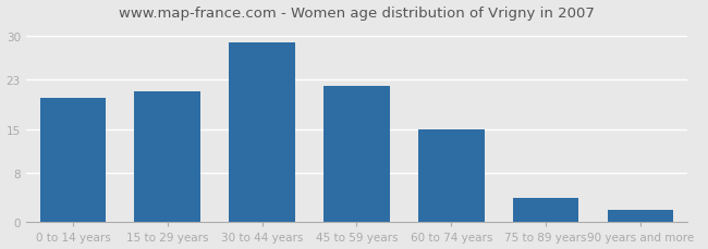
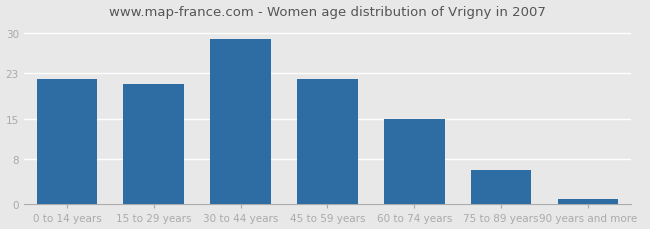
0 to 14 years: 20 -> 22
75 to 89 years: 4 -> 6
90 years and more: 2 -> 1
